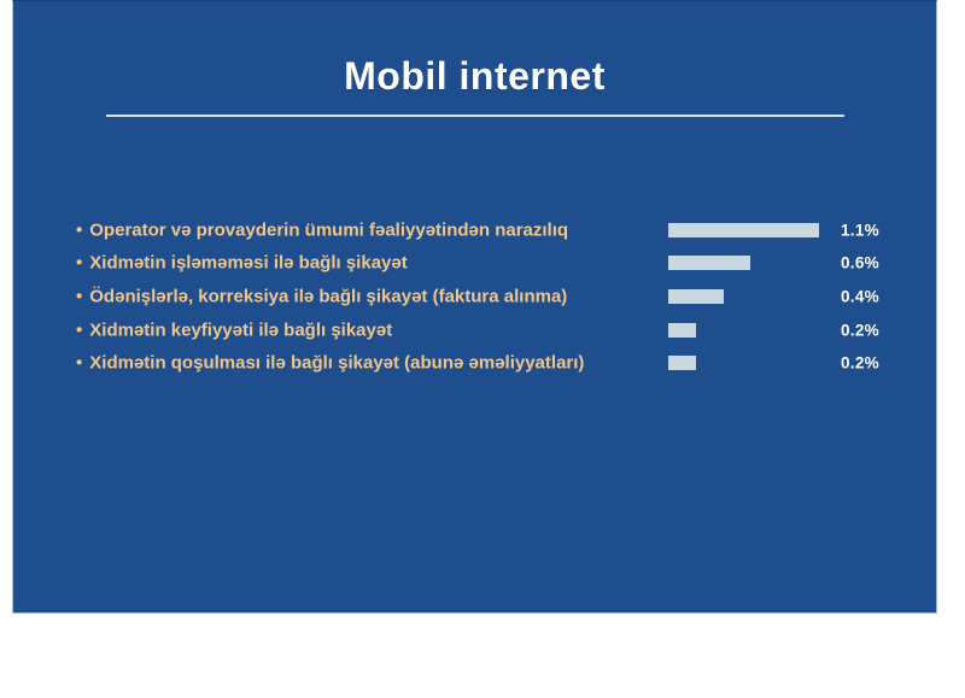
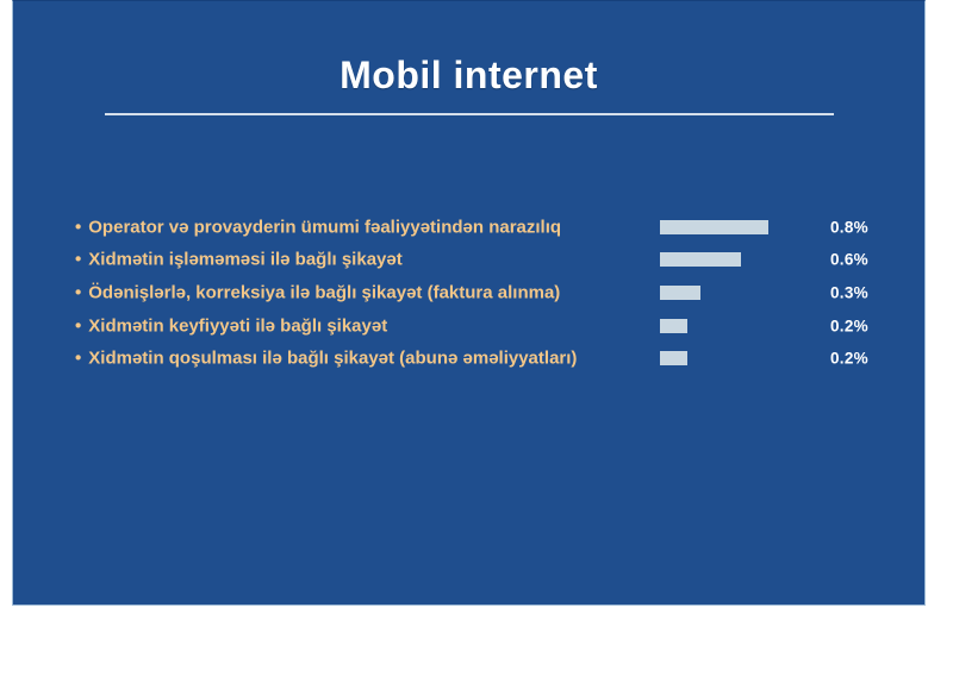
Operator və provayderin ümumi fəaliyyətindən narazılıq: 1.1% -> 0.8%
Ödənişlərlə, korreksiya ilə bağlı şikayət (faktura alınma): 0.4% -> 0.3%
